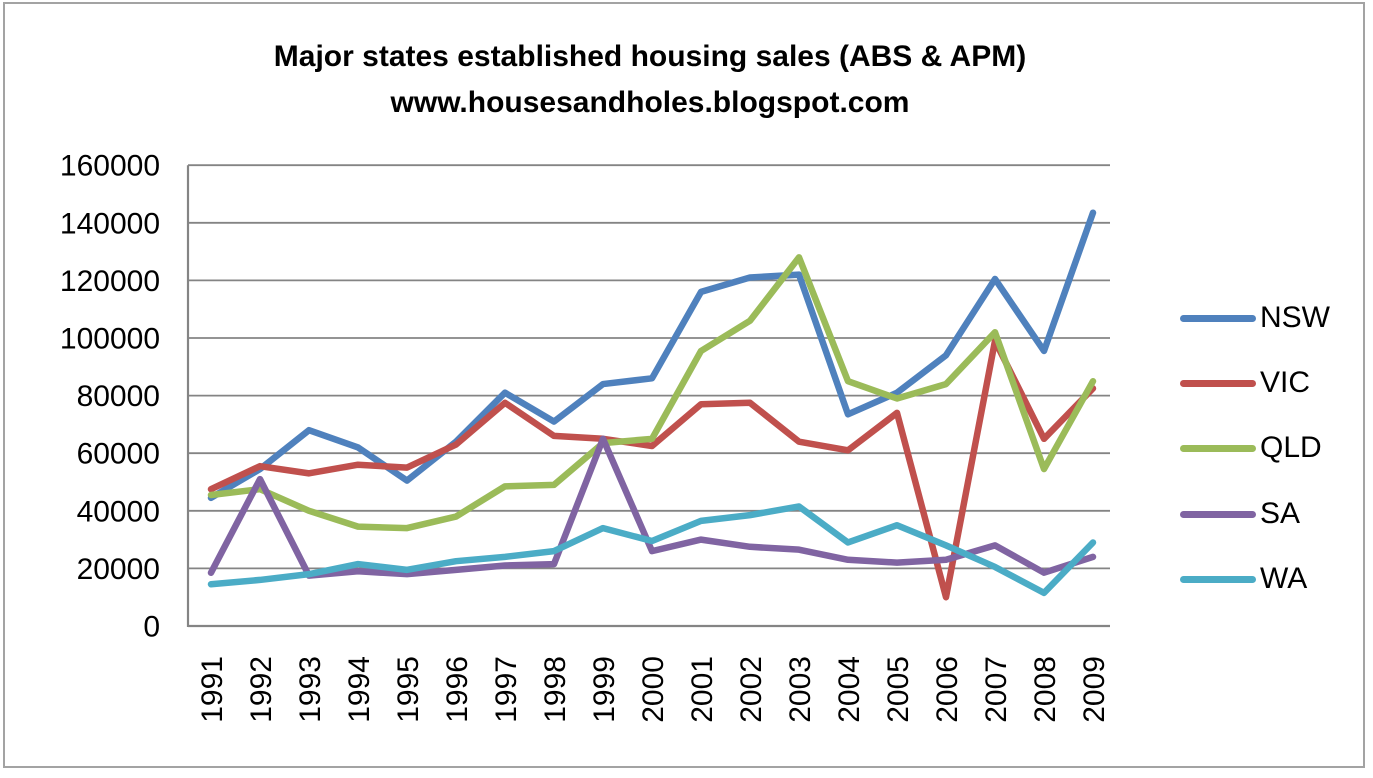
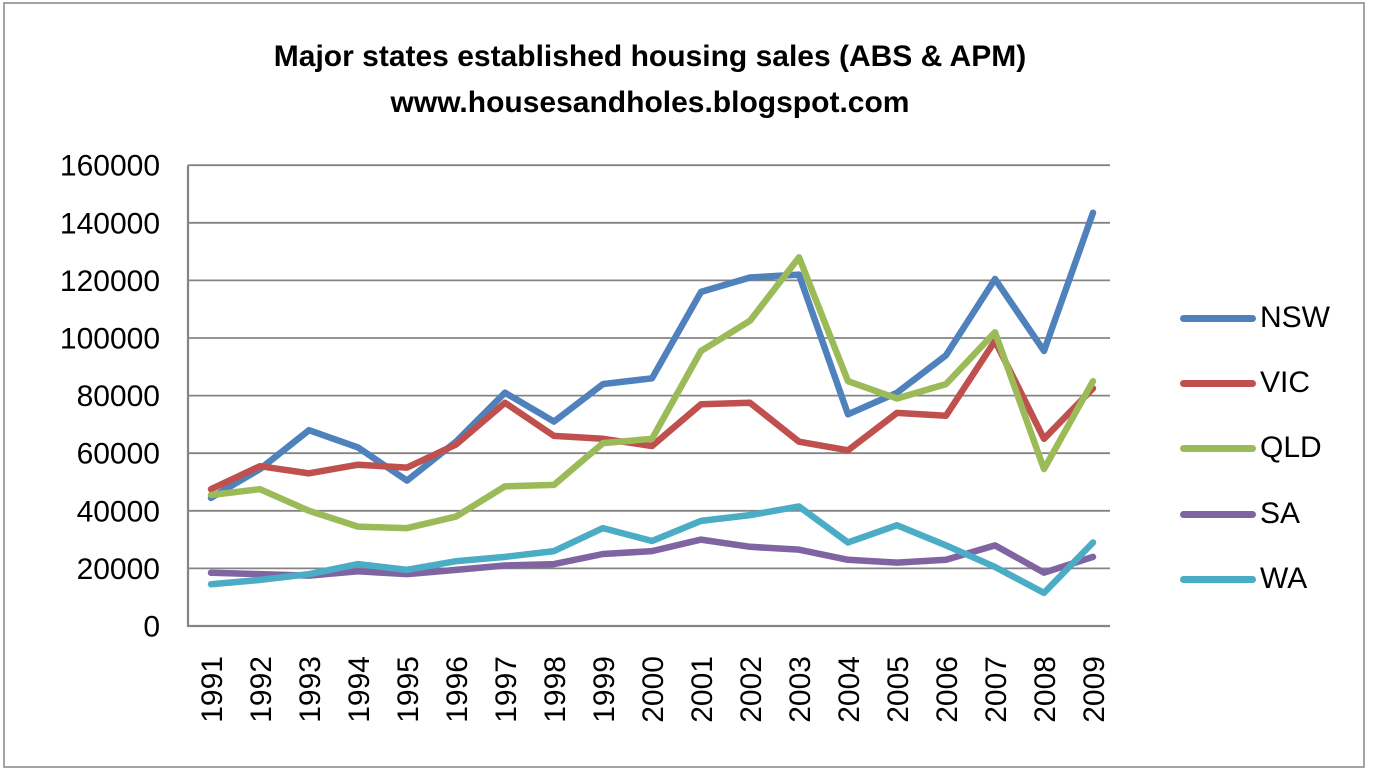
SA/1992: 51000 -> 18000
SA/1999: 65000 -> 25000
VIC/2006: 10000 -> 73000
